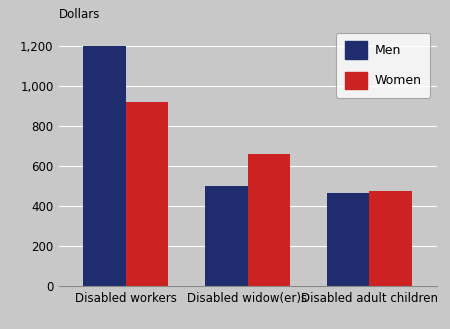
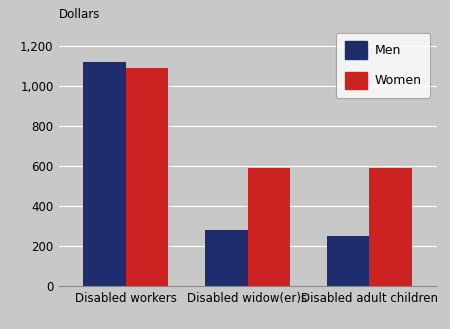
Men/Disabled workers: 1,200 -> 1,120
Women/Disabled workers: 920 -> 1,090
Men/Disabled widow(er)s: 500 -> 280
Women/Disabled widow(er)s: 660 -> 590
Men/Disabled adult children: 460 -> 250
Women/Disabled adult children: 480 -> 590
